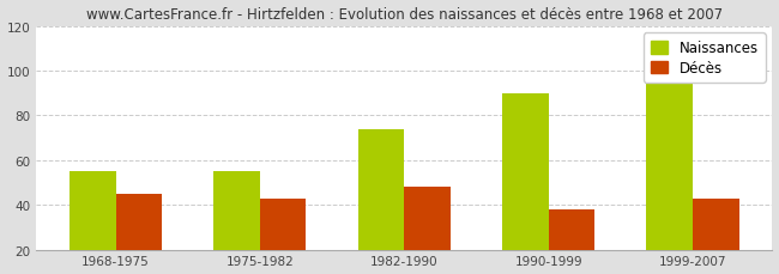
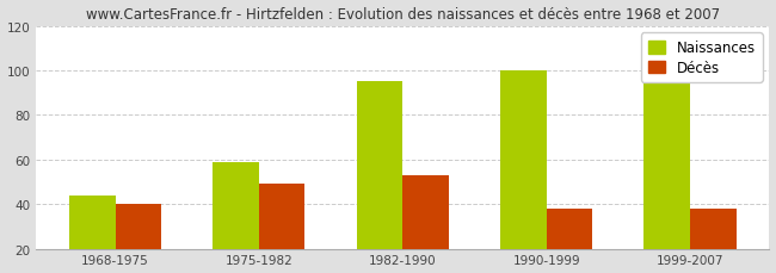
Naissances/1968-1975: 55 -> 44
Décès/1968-1975: 45 -> 40
Naissances/1975-1982: 55 -> 59
Décès/1975-1982: 43 -> 49
Naissances/1982-1990: 74 -> 95
Décès/1982-1990: 48 -> 53
Naissances/1990-1999: 90 -> 100
Décès/1999-2007: 43 -> 38
